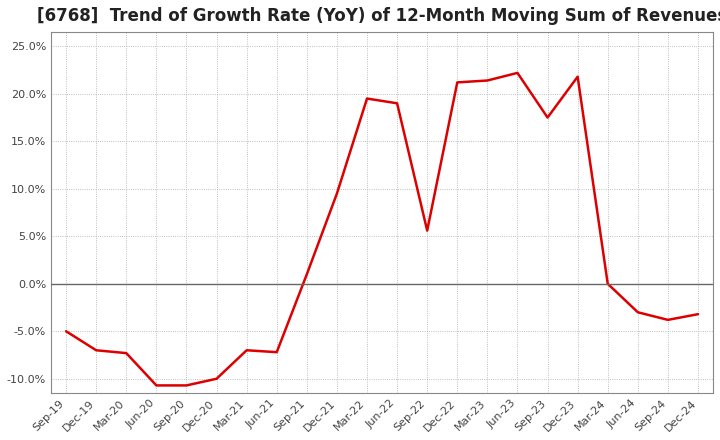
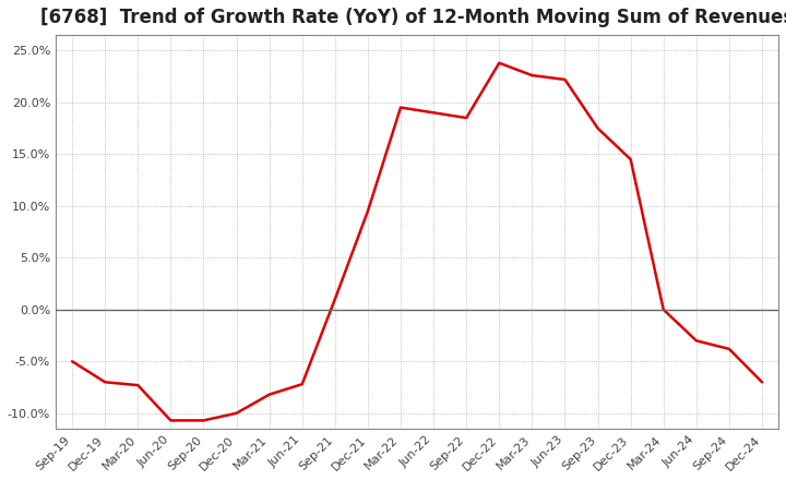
Mar-21: -7.0% -> -8.2%
Sep-22: 5.6% -> 18.5%
Dec-22: 21.2% -> 23.8%
Mar-23: 21.4% -> 22.6%
Dec-23: 21.8% -> 14.5%
Dec-24: -3.2% -> -7.0%
